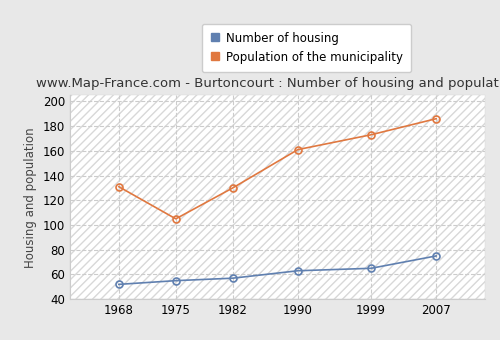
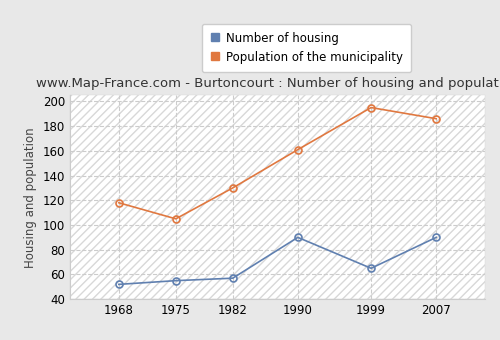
Population of the municipality/1968: 131 -> 118
Number of housing/1990: 63 -> 90
Population of the municipality/1999: 173 -> 195
Number of housing/2007: 75 -> 90
